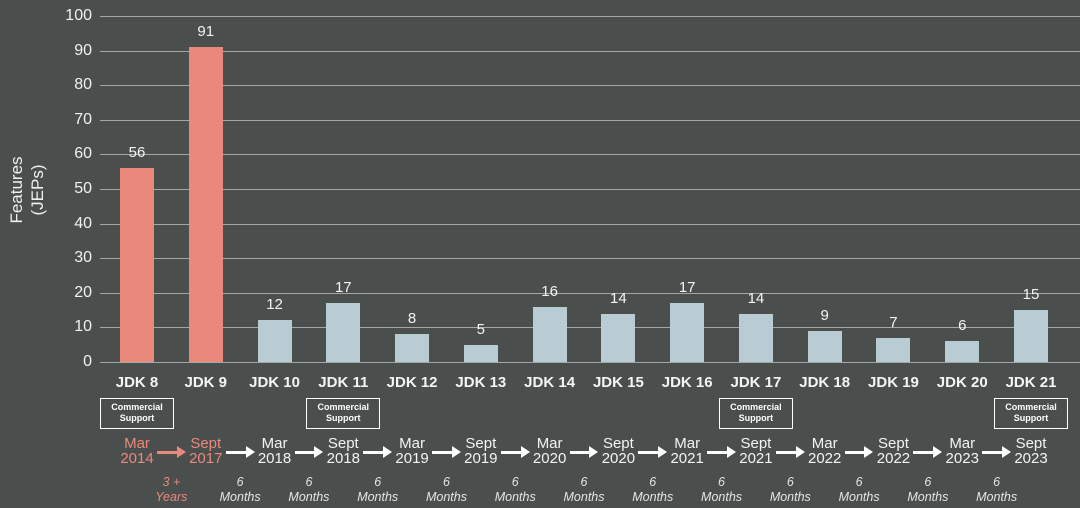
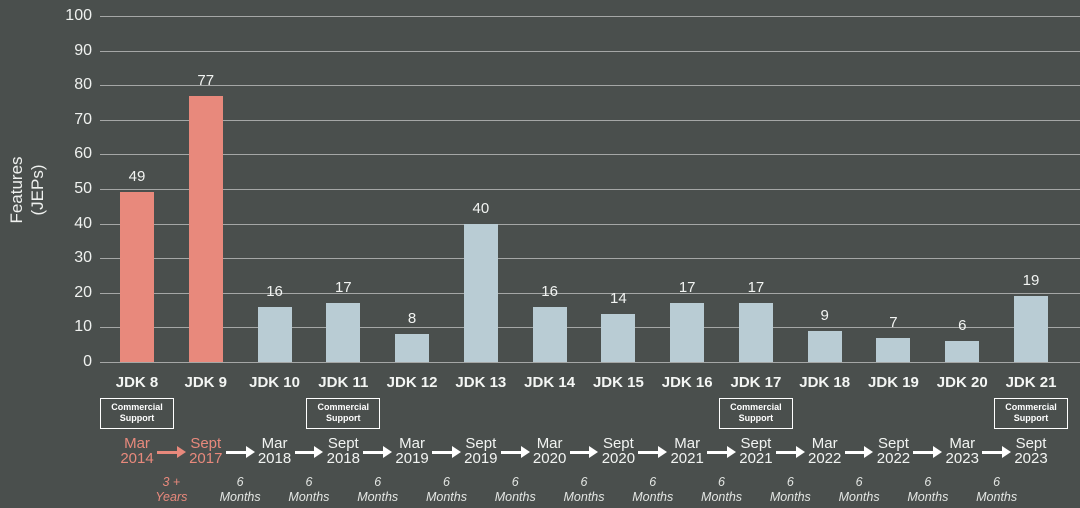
JDK 8: 56 -> 49
JDK 9: 91 -> 77
JDK 10: 12 -> 16
JDK 13: 5 -> 40
JDK 17: 14 -> 17
JDK 21: 15 -> 19
